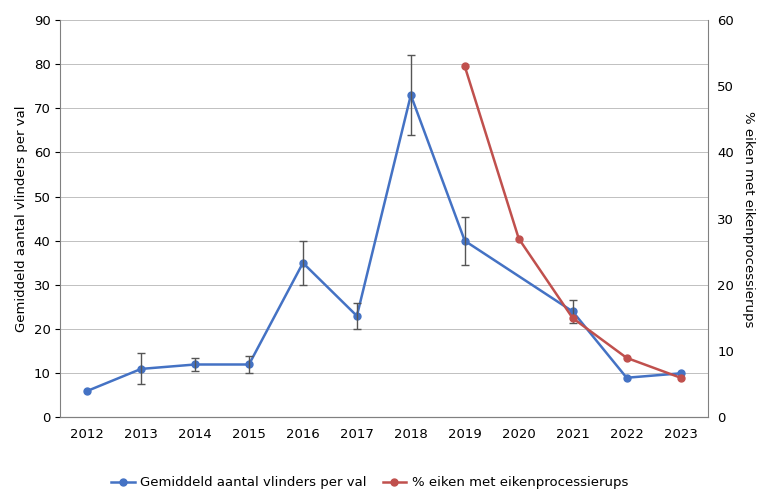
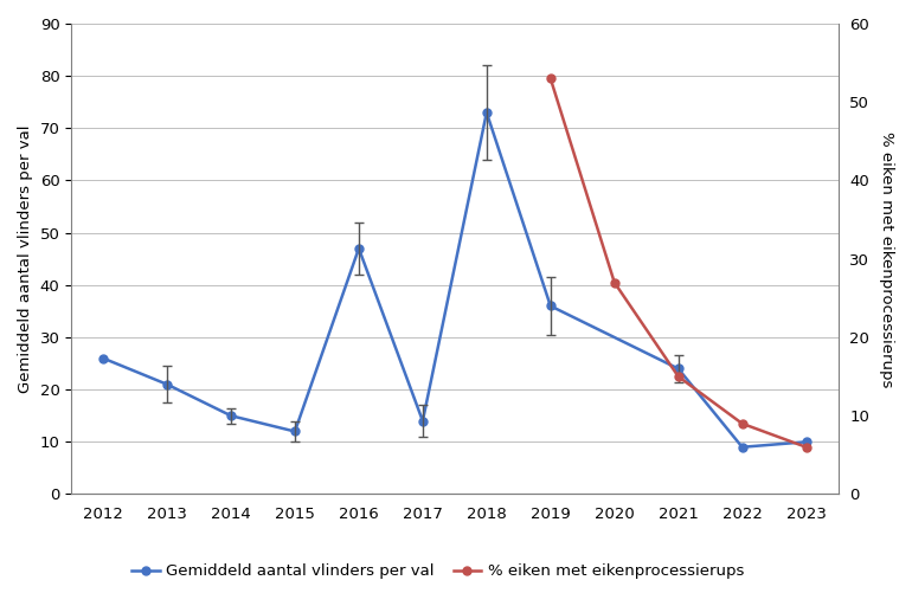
Gemiddeld aantal vlinders per val/2012: 6 -> 26
Gemiddeld aantal vlinders per val/2013: 11 -> 21
Gemiddeld aantal vlinders per val/2014: 12 -> 15
Gemiddeld aantal vlinders per val/2016: 35 -> 47
Gemiddeld aantal vlinders per val/2017: 23 -> 14
Gemiddeld aantal vlinders per val/2019: 40 -> 36
